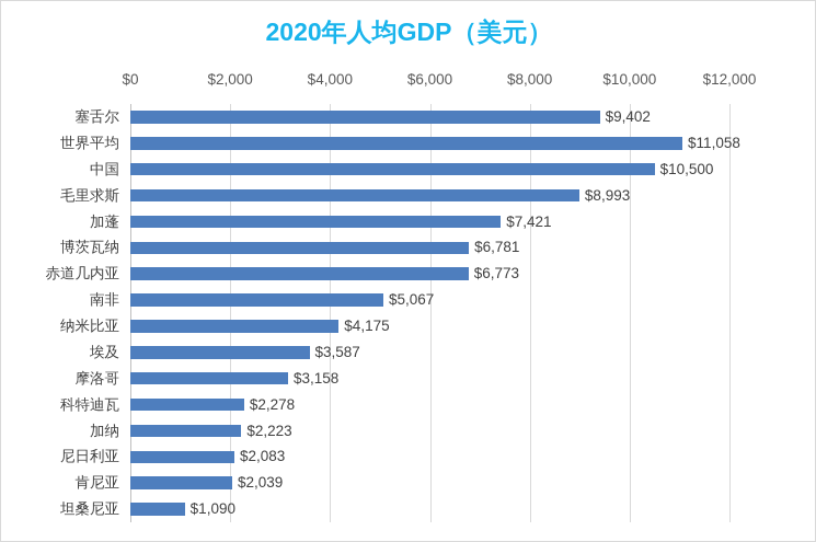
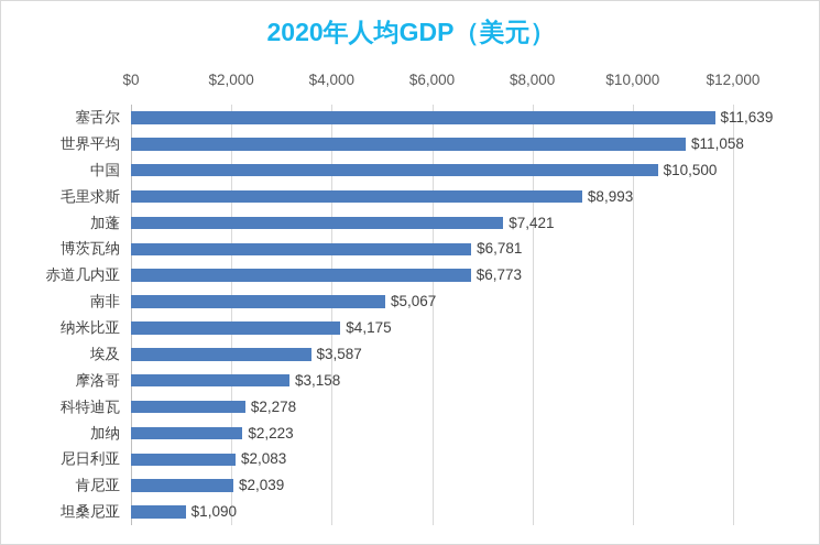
塞舌尔: $9,402 -> $11,639
